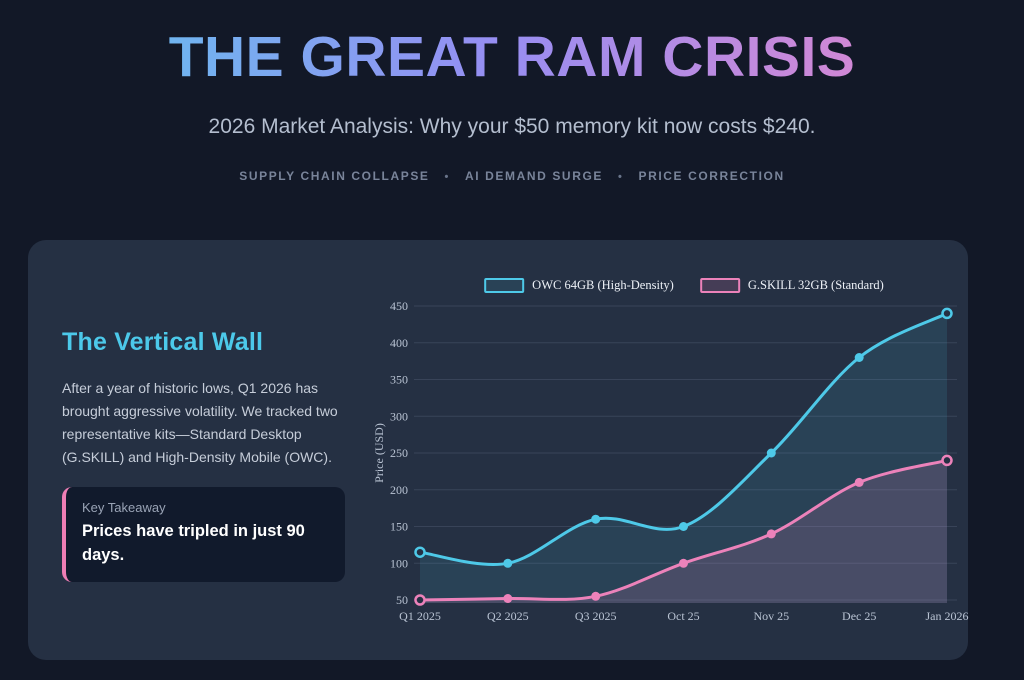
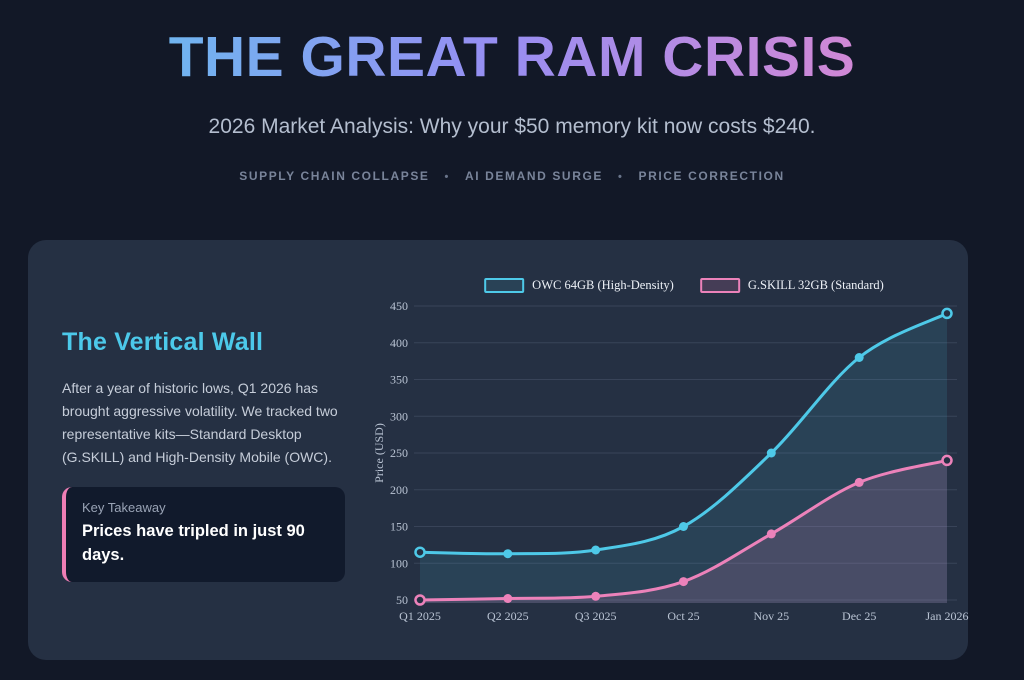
OWC 64GB (High-Density)/Q2 2025: 100 -> 110
OWC 64GB (High-Density)/Q3 2025: 160 -> 120
G.SKILL 32GB (Standard)/Oct 25: 100 -> 80
